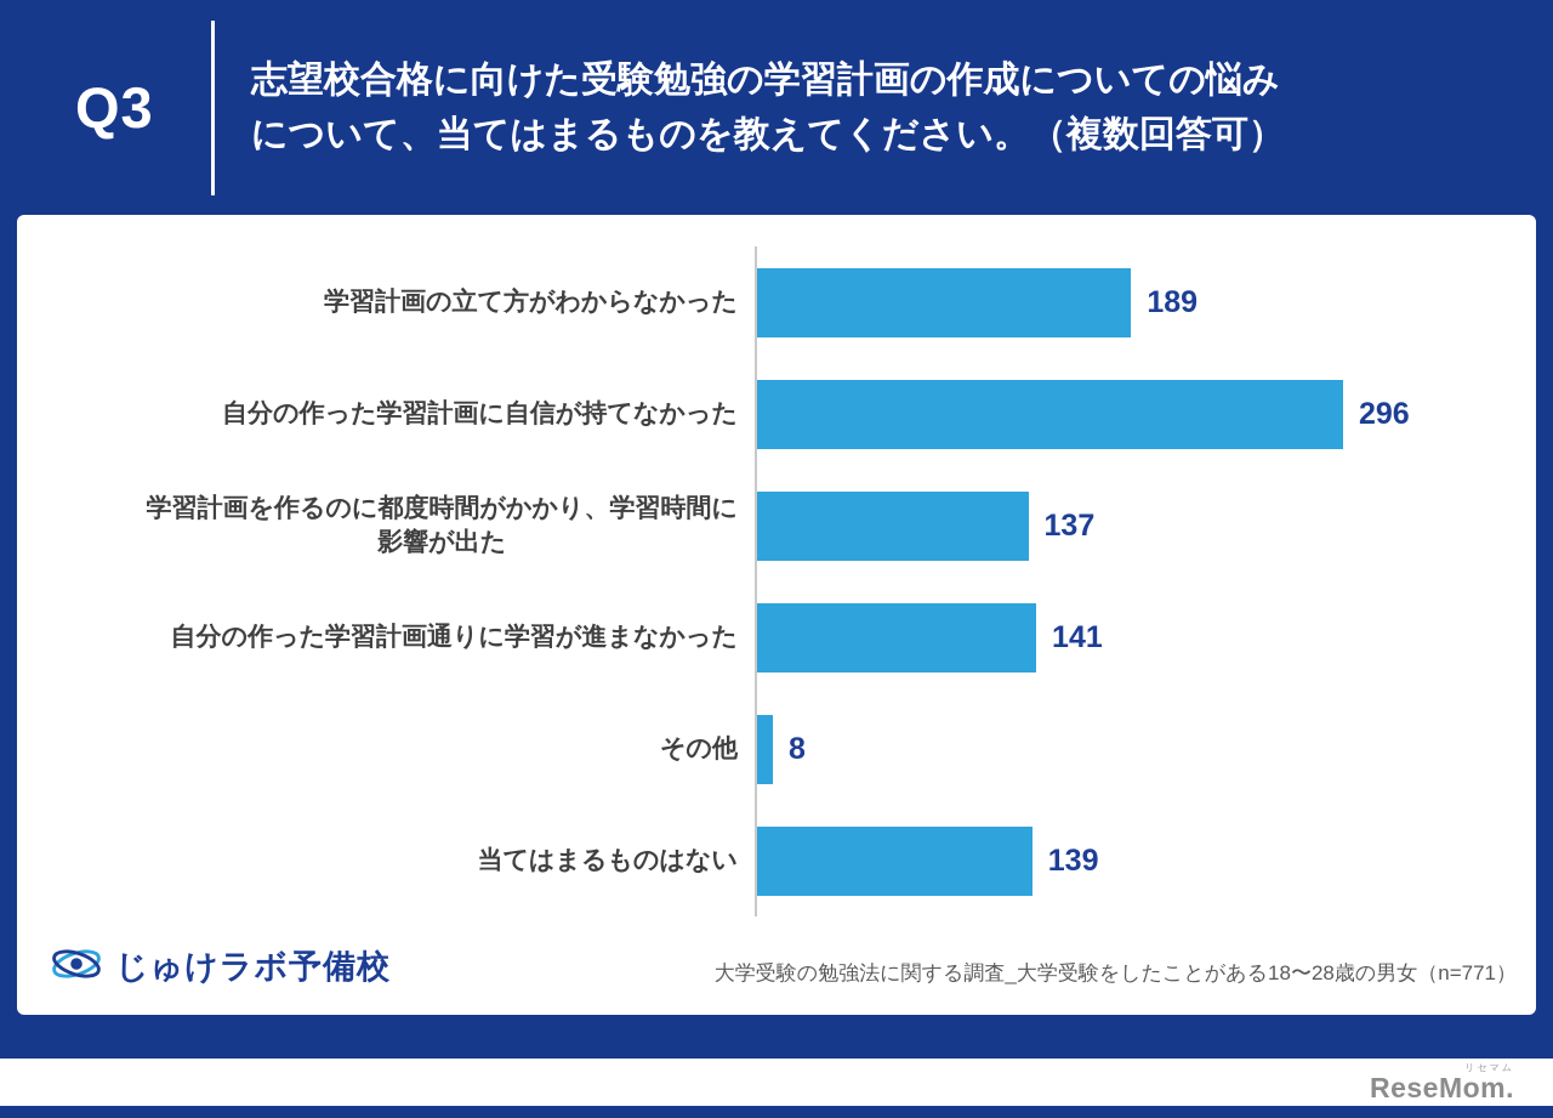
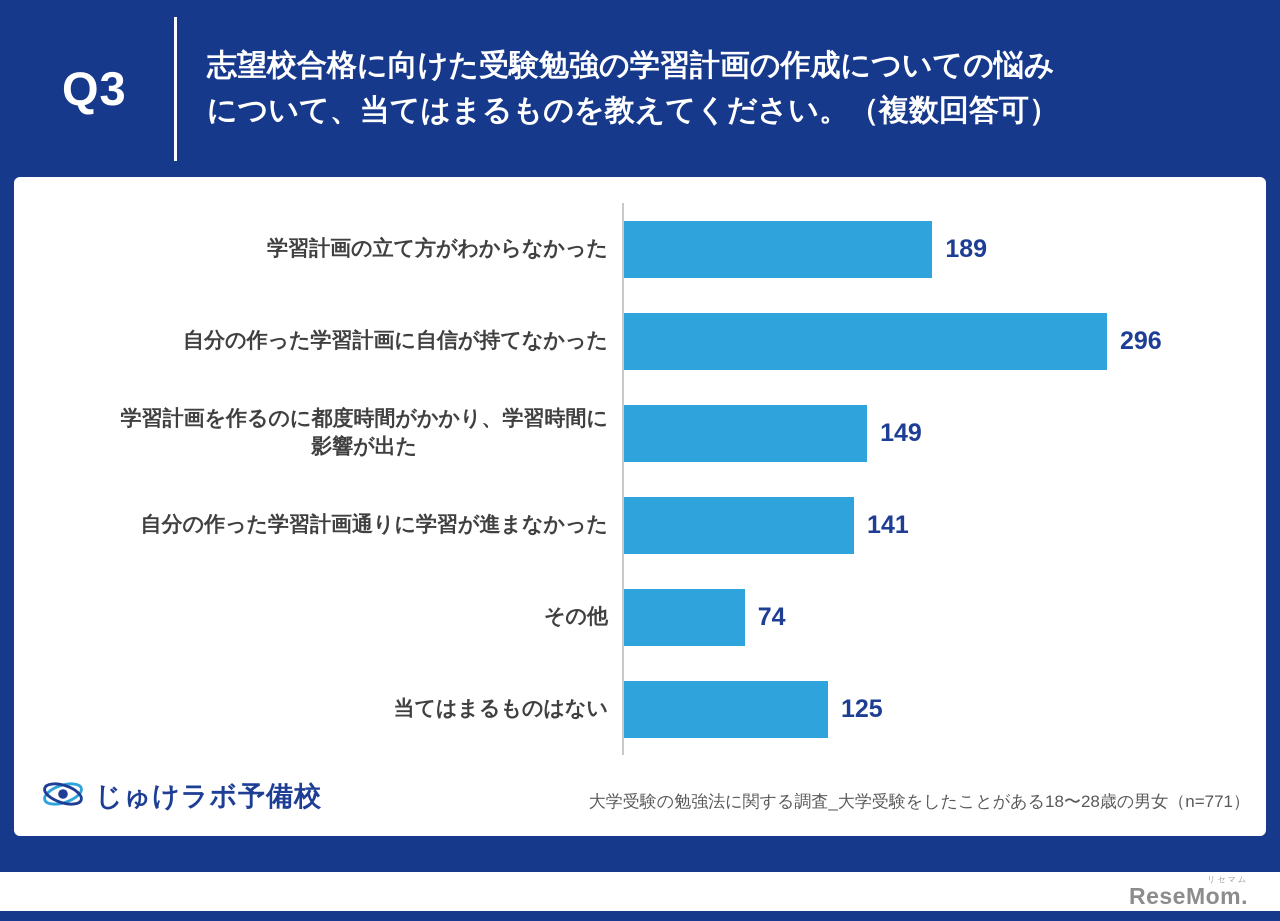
学習計画を作るのに都度時間がかかり、学習時間に 影響が出た: 137 -> 149
その他: 8 -> 74
当てはまるものはない: 139 -> 125
